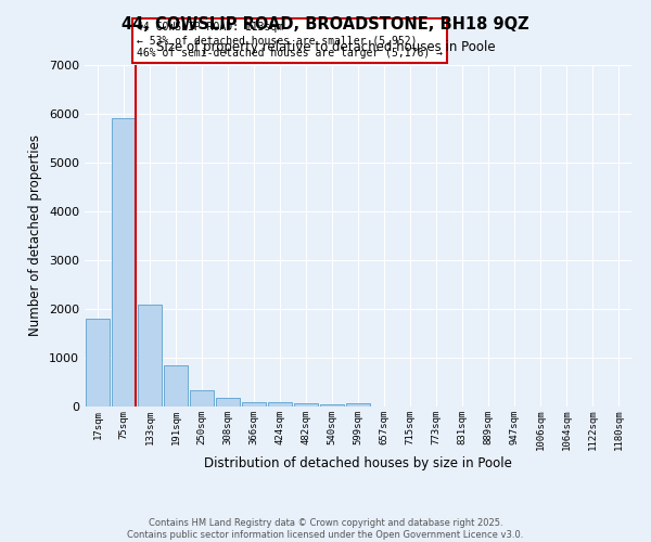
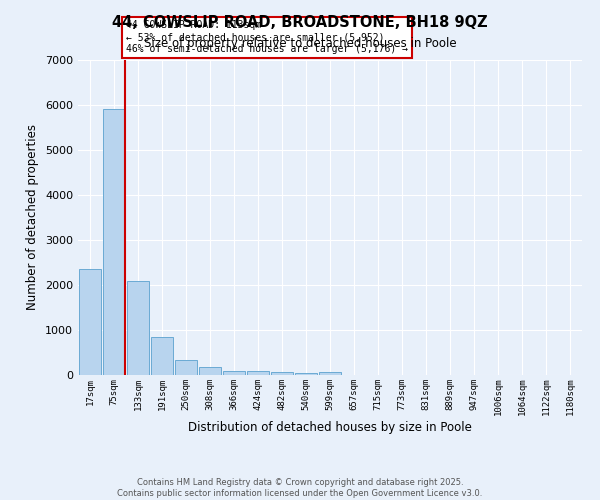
17sqm: 1800 -> 2350
